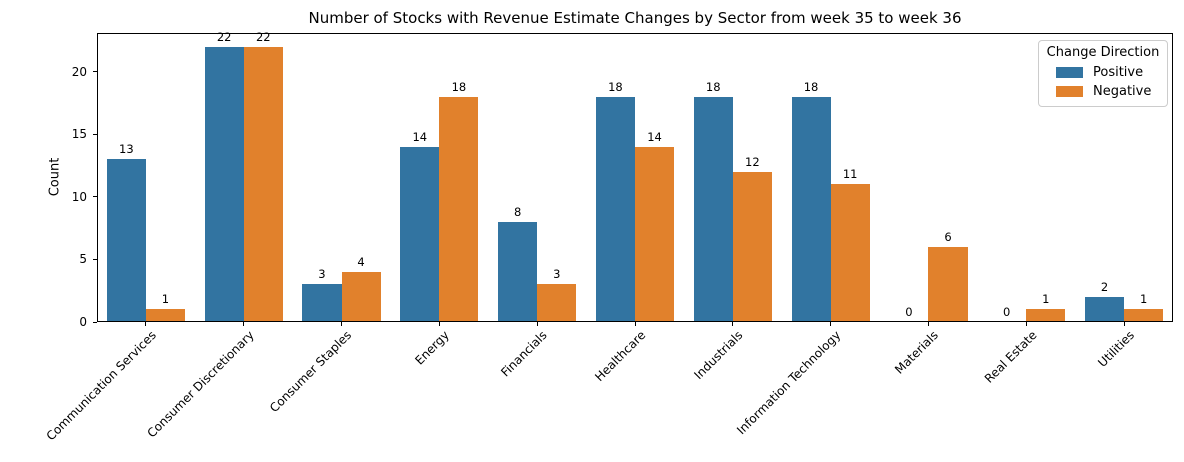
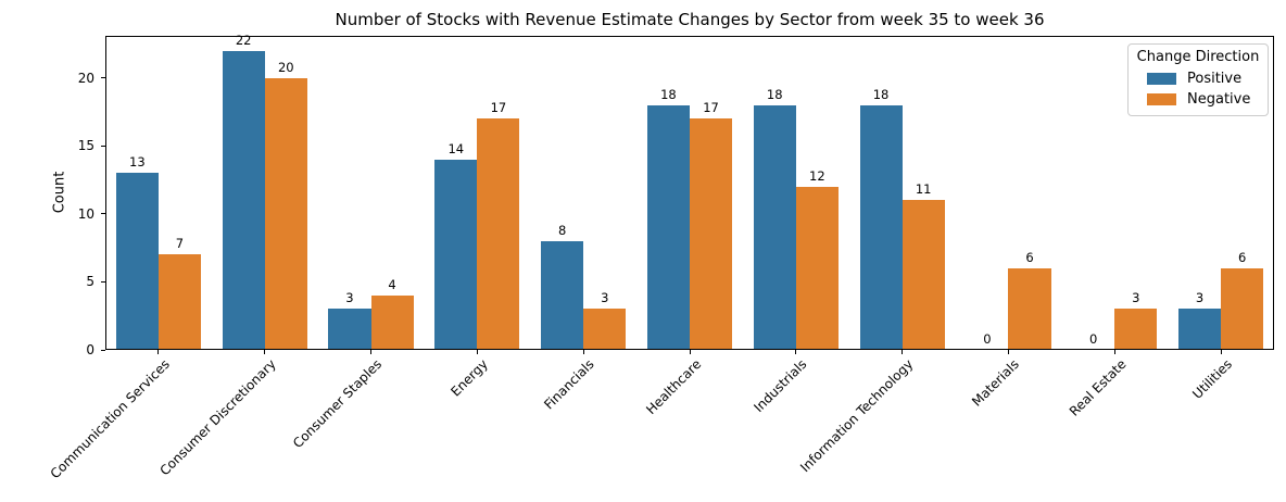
Negative/Communication Services: 1 -> 7
Negative/Consumer Discretionary: 22 -> 20
Negative/Energy: 18 -> 17
Negative/Healthcare: 14 -> 17
Negative/Real Estate: 1 -> 3
Positive/Utilities: 2 -> 3
Negative/Utilities: 1 -> 6
